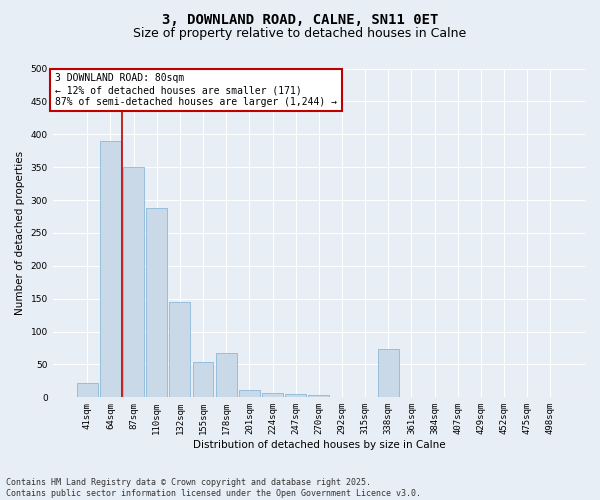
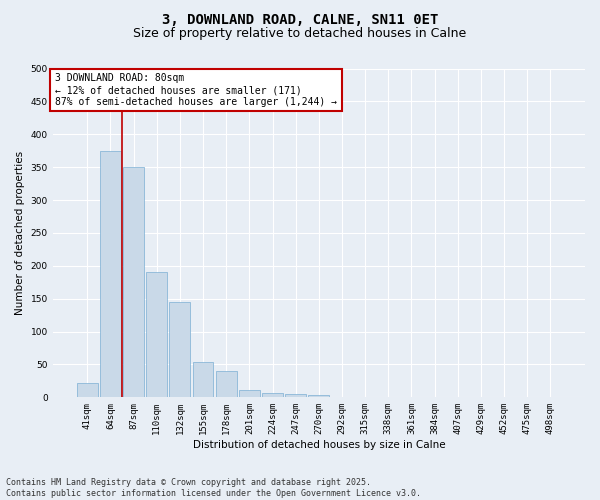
64sqm: 390 -> 375
110sqm: 288 -> 190
178sqm: 68 -> 40
338sqm: 74 -> 1
